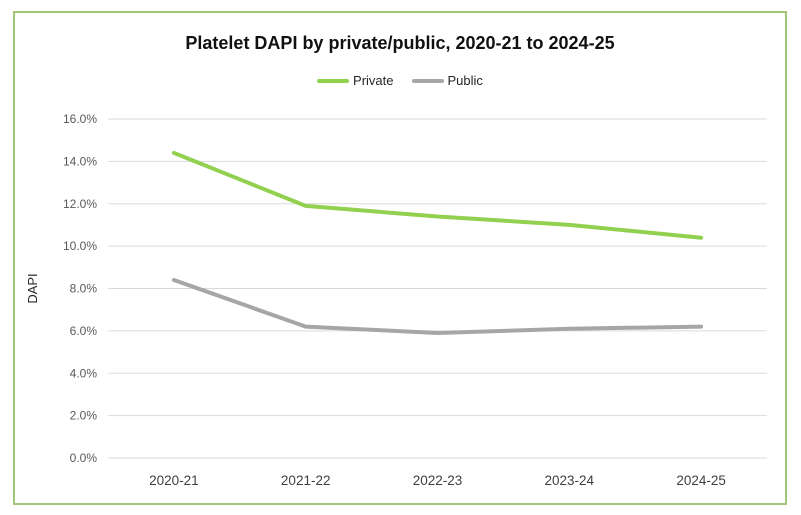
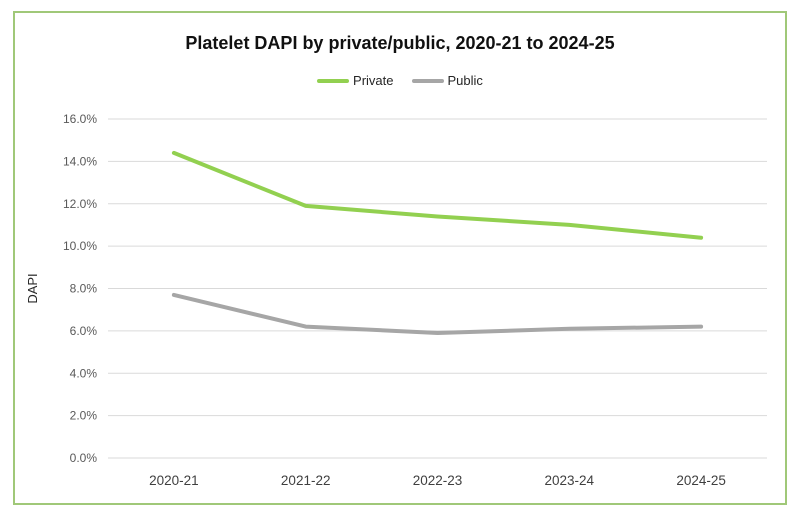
Public/2020-21: 8.4% -> 7.7%
